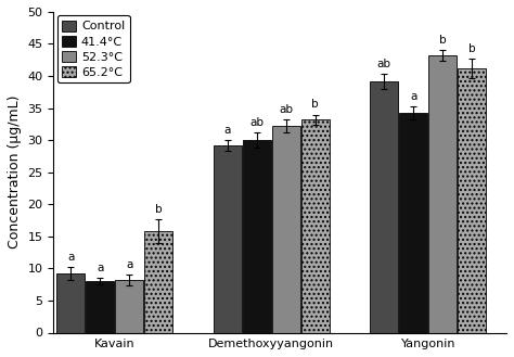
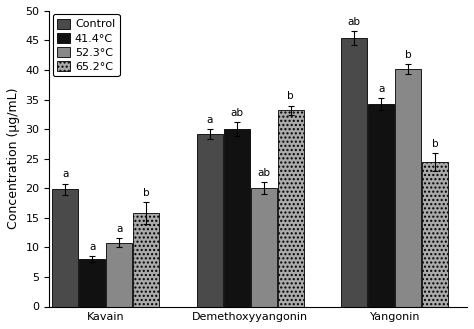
Control/Kavain: 9.2 -> 19.8
52.3°C/Kavain: 8.2 -> 10.8
52.3°C/Demethoxyyangonin: 32.2 -> 20.0
Control/Yangonin: 39.2 -> 45.4
52.3°C/Yangonin: 43.2 -> 40.2
65.2°C/Yangonin: 41.2 -> 24.4
